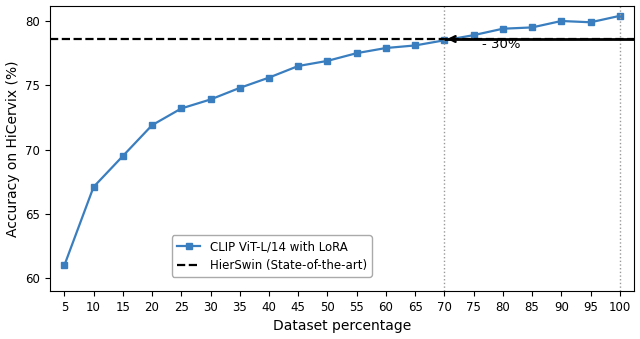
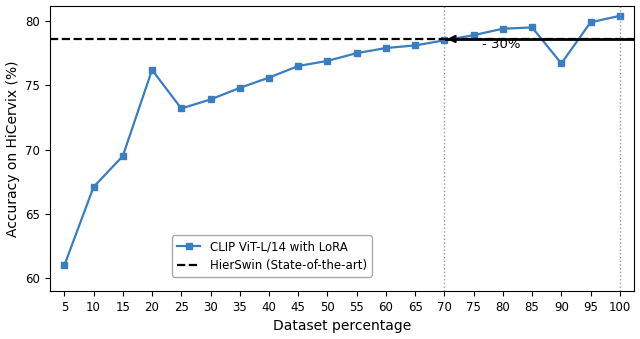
20: 71.9 -> 76.2
90: 80.0 -> 76.7
